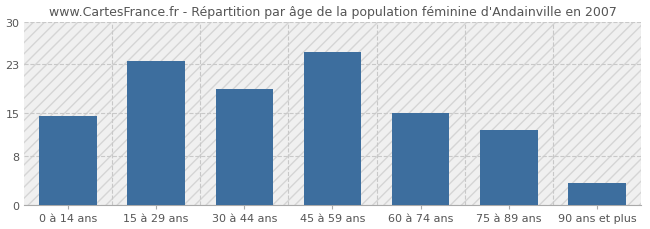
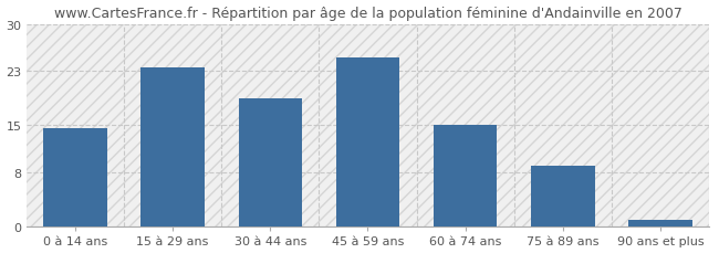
75 à 89 ans: 12.2 -> 9.0
90 ans et plus: 3.6 -> 1.0
